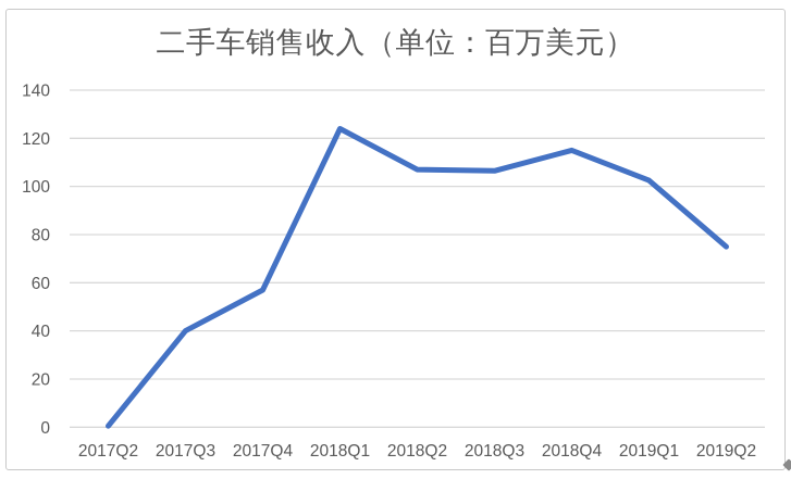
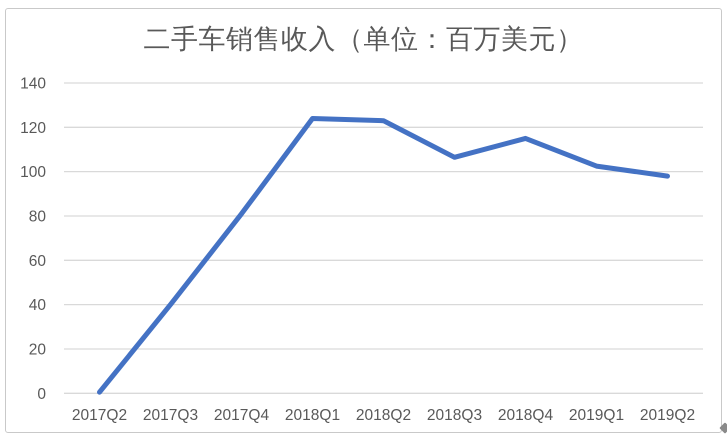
2017Q4: 57 -> 81
2018Q2: 107 -> 123
2019Q2: 75 -> 98
